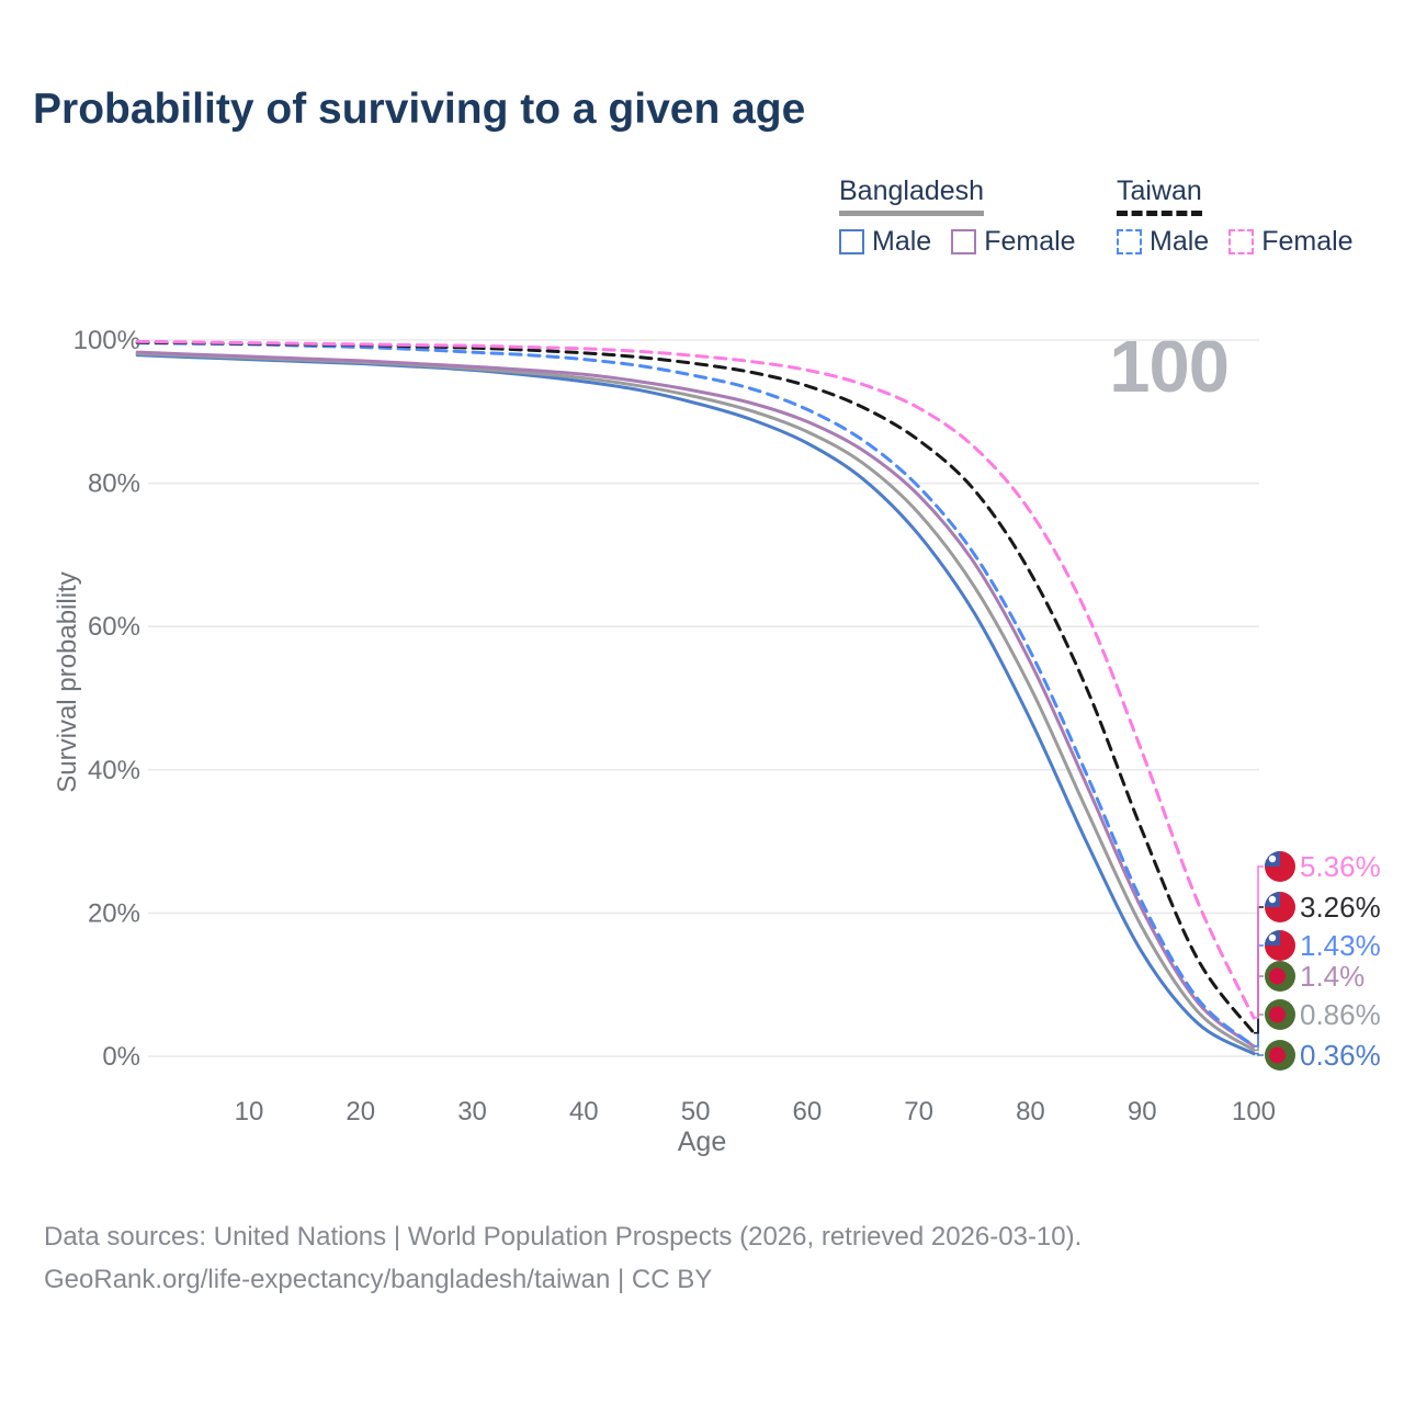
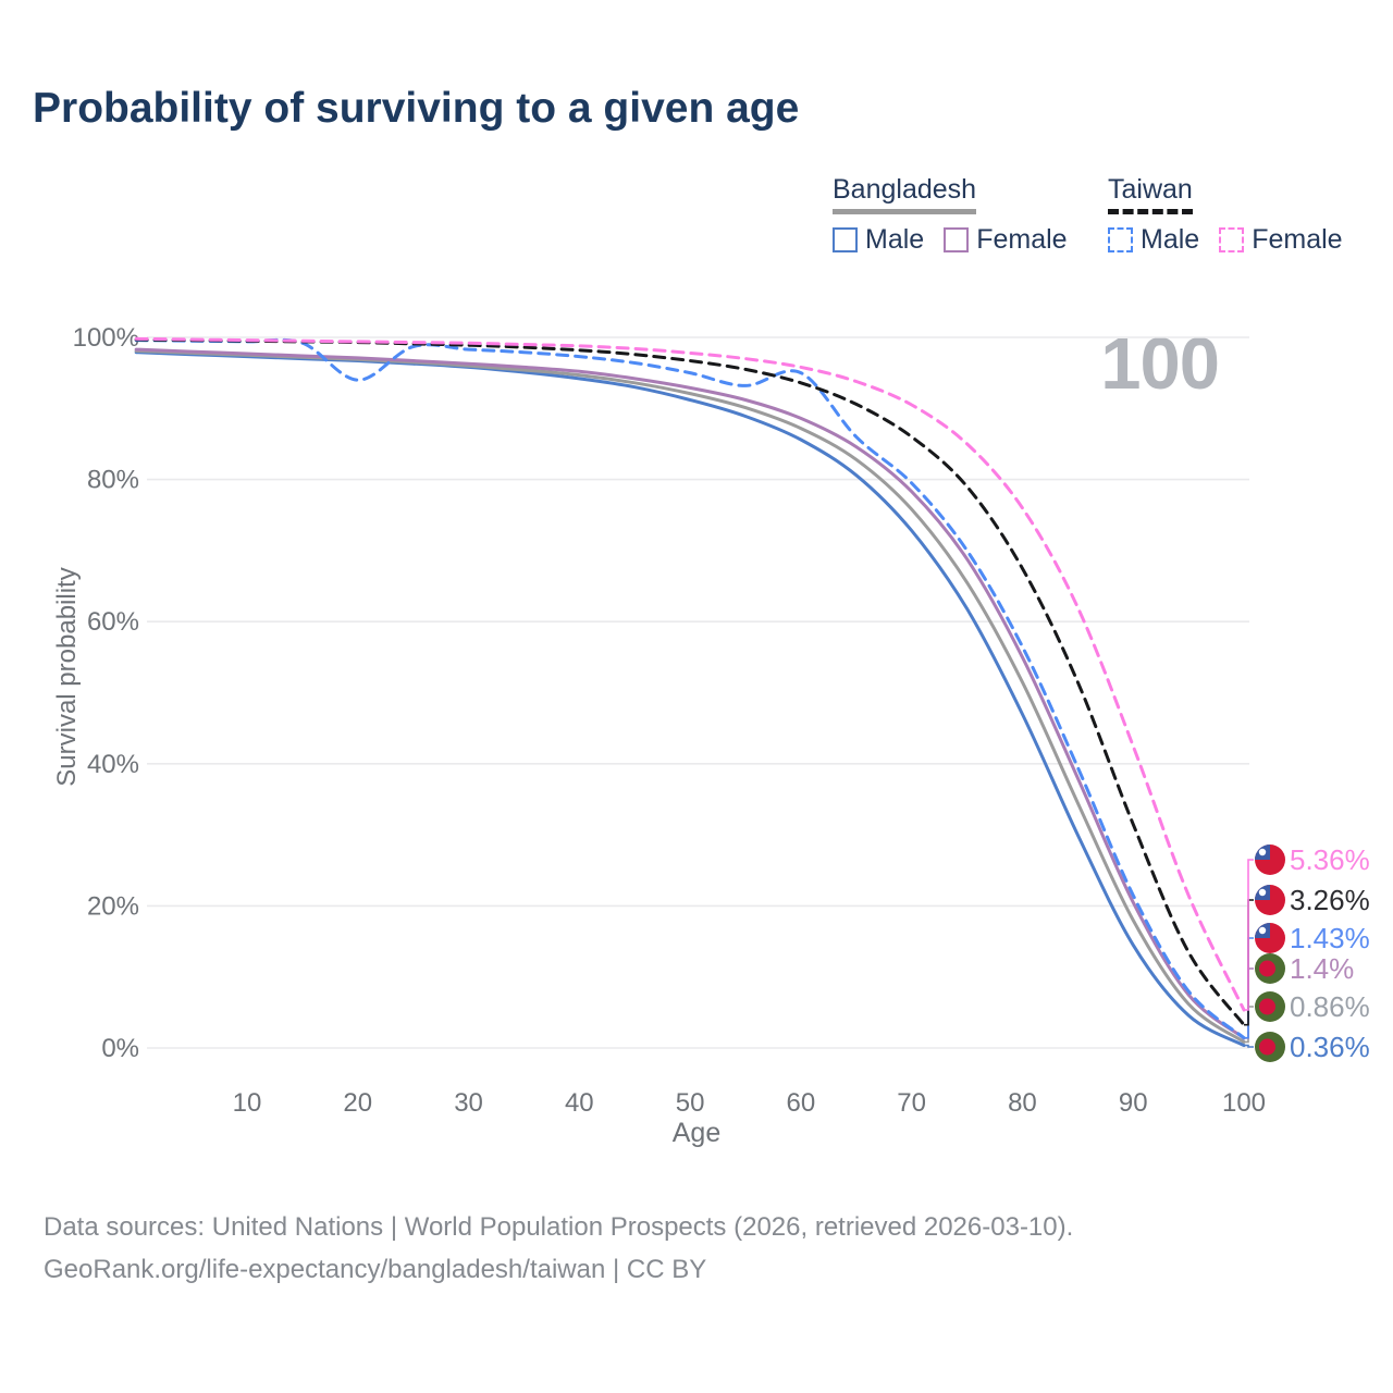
Taiwan Male/20: 99% -> 94%
Taiwan Male/60: 90% -> 95%
